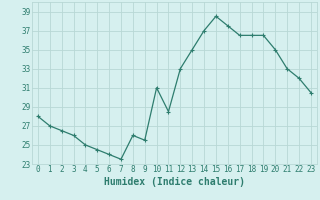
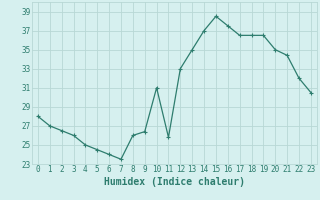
9: 25.5 -> 26.4
11: 28.5 -> 25.8
21: 33.0 -> 34.4
